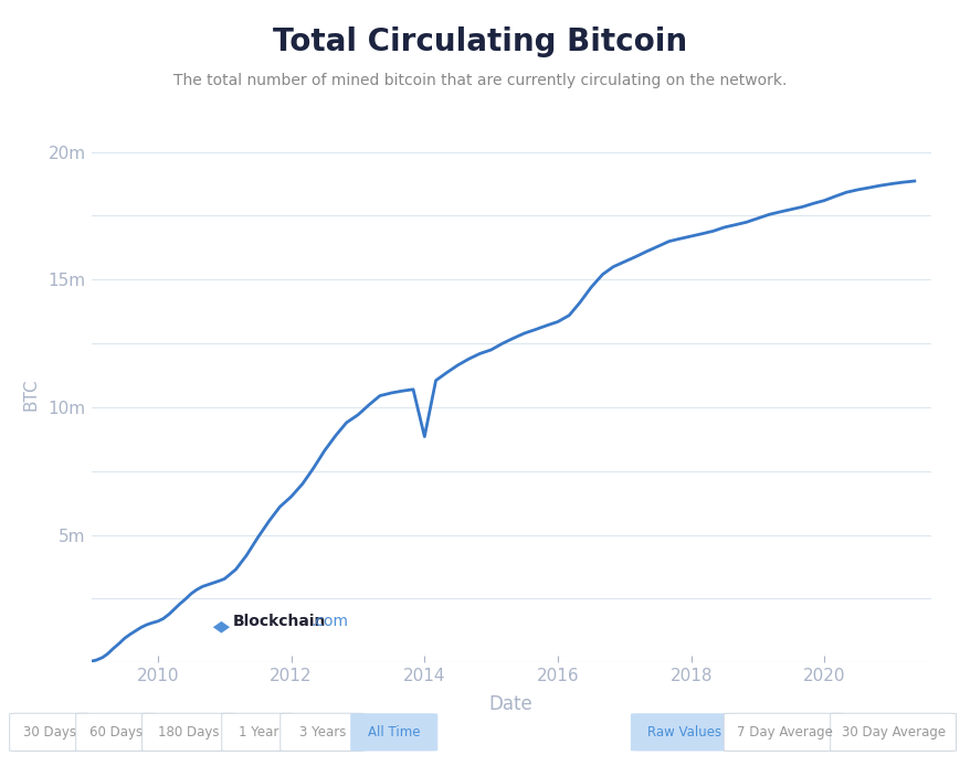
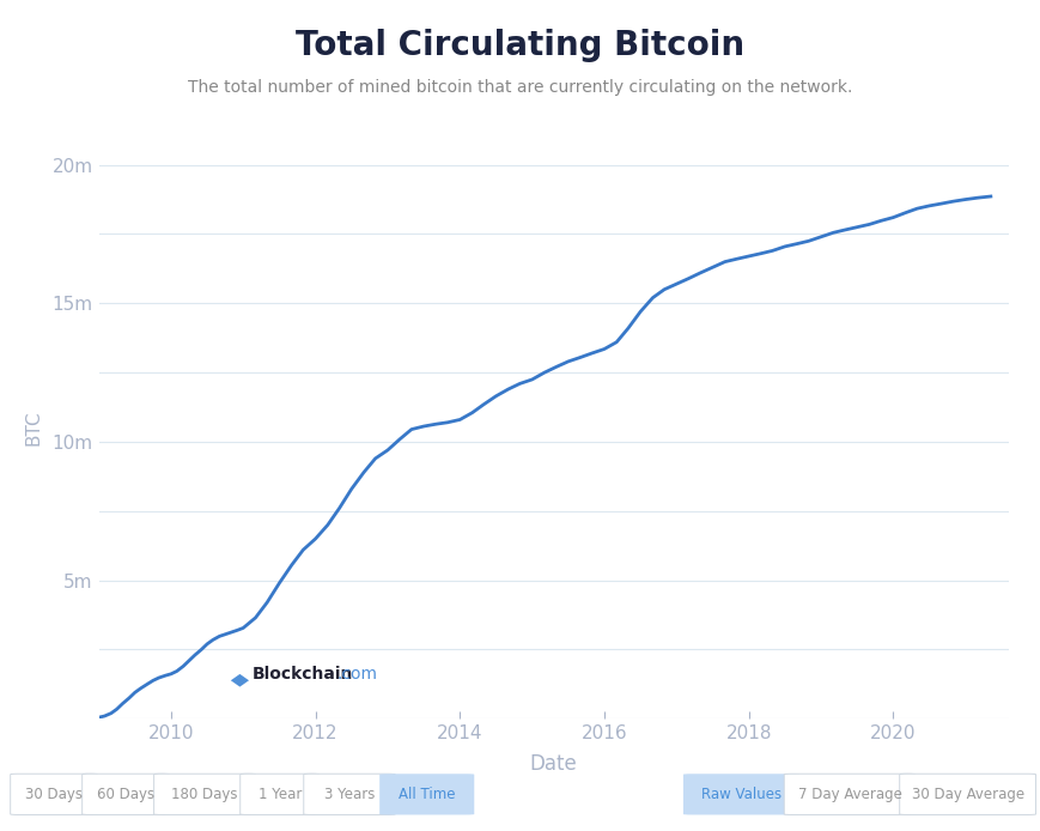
2014: 8.85m -> 10.80m
